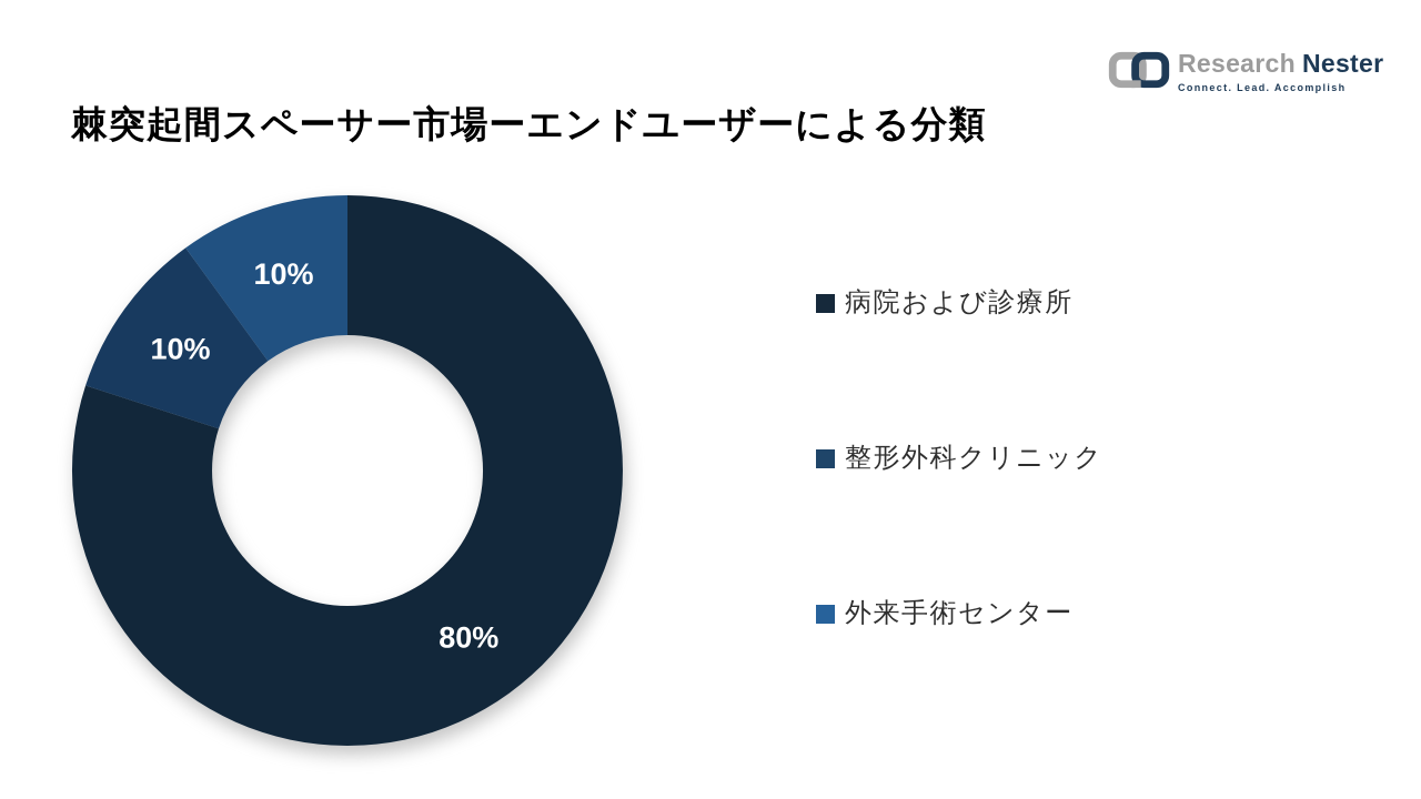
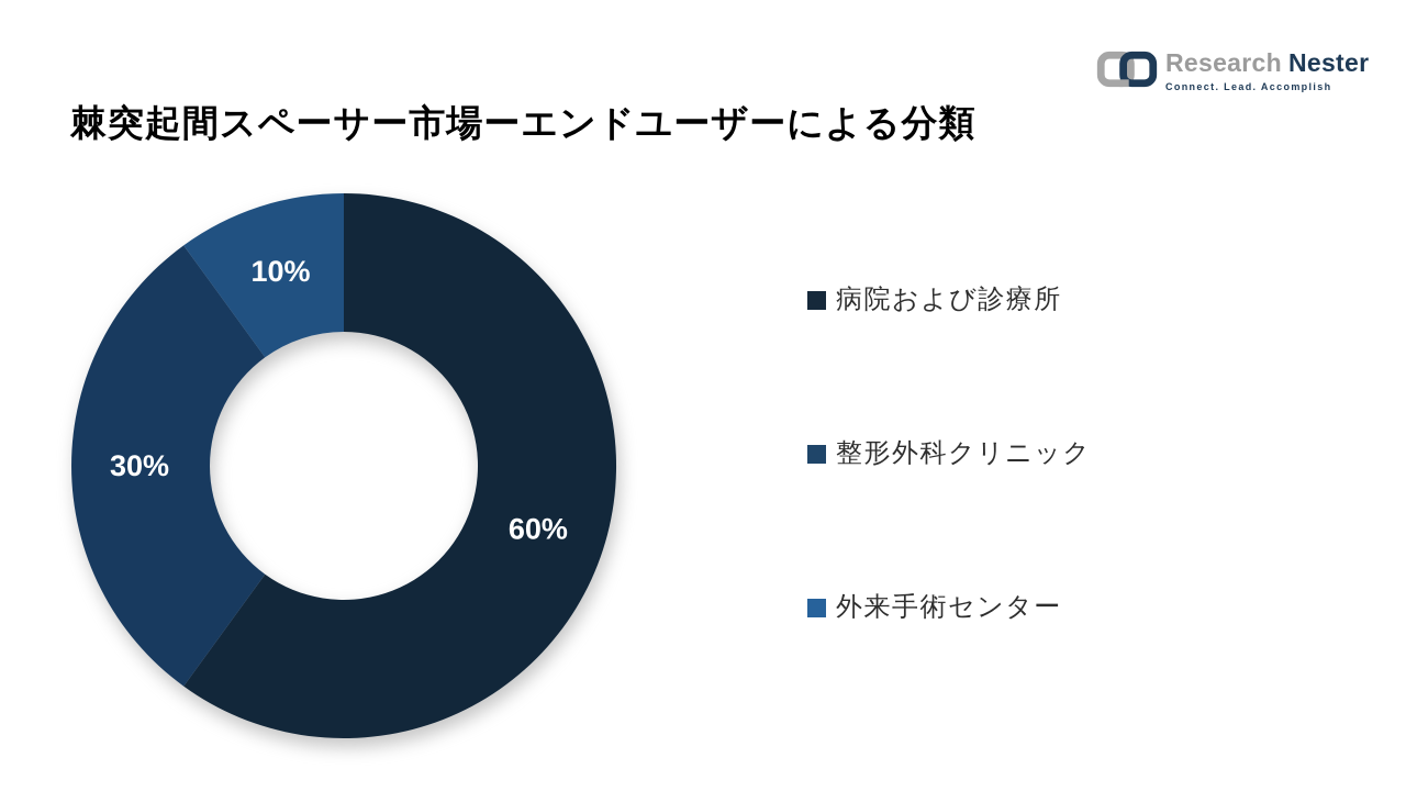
病院および診療所: 80% -> 60%
整形外科クリニック: 10% -> 30%
